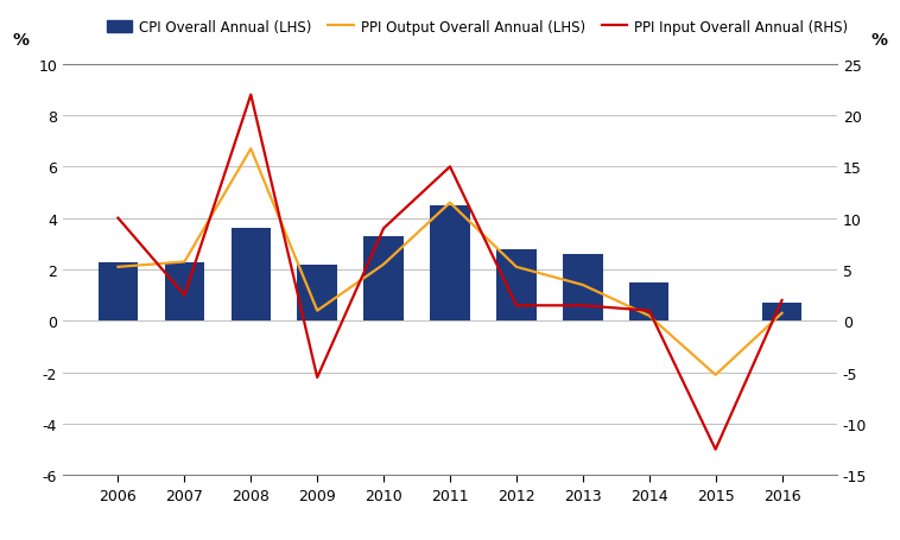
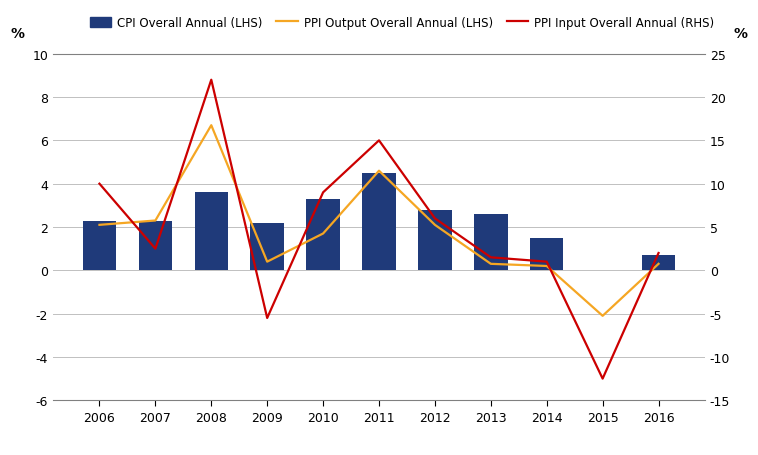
PPI Output Overall Annual (LHS)/2010: 2.2 -> 1.7
PPI Input Overall Annual (RHS)/2012: 1.5 -> 6.0
PPI Output Overall Annual (LHS)/2013: 1.4 -> 0.3
